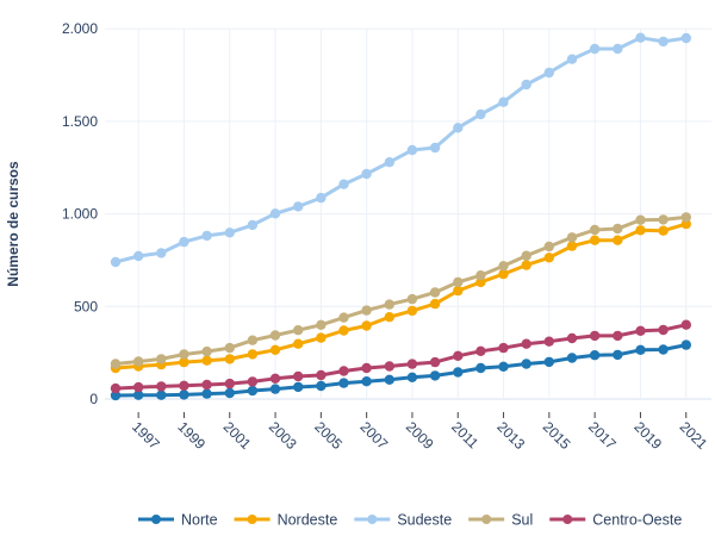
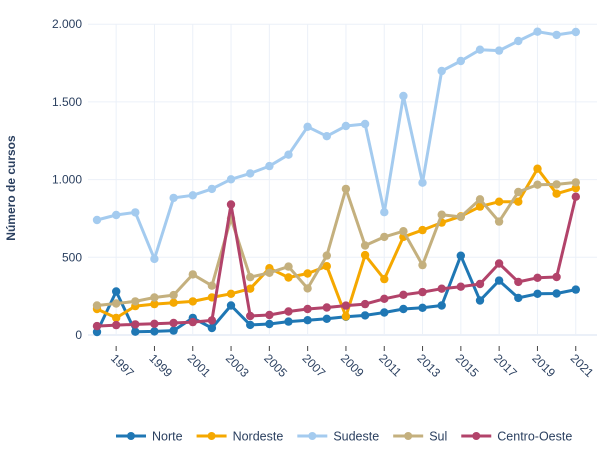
Norte/1997: 20 -> 280
Nordeste/1997: 180 -> 110
Sudeste/1999: 850 -> 490
Norte/2001: 30 -> 110
Sul/2001: 280 -> 390
Norte/2003: 50 -> 190
Sul/2003: 340 -> 750
Centro-Oeste/2003: 110 -> 840
Nordeste/2005: 330 -> 430
Sudeste/2007: 1220 -> 1340
Sul/2007: 480 -> 300
Nordeste/2009: 480 -> 120
Sul/2009: 540 -> 940
Nordeste/2011: 580 -> 360
Sudeste/2011: 1460 -> 790
Sudeste/2013: 1600 -> 980
Sul/2013: 720 -> 450
Norte/2015: 200 -> 510
Sul/2015: 820 -> 760
Norte/2017: 240 -> 350
Sudeste/2017: 1890 -> 1830
Sul/2017: 910 -> 730
Centro-Oeste/2017: 340 -> 460
Nordeste/2019: 910 -> 1070
Centro-Oeste/2021: 400 -> 890
